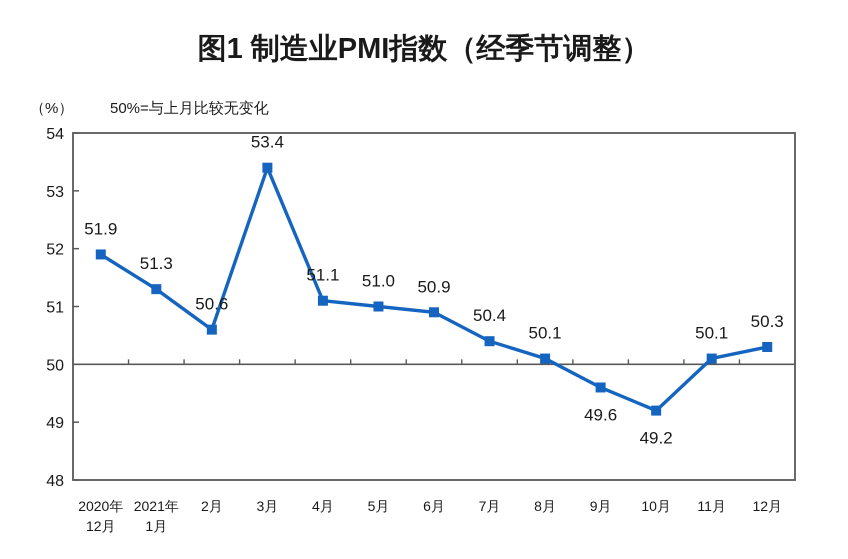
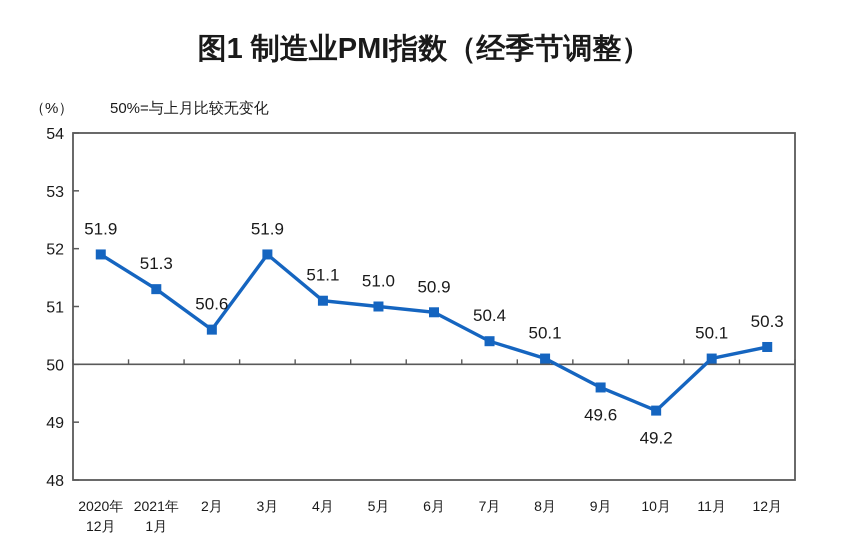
3月: 53.4 -> 51.9
